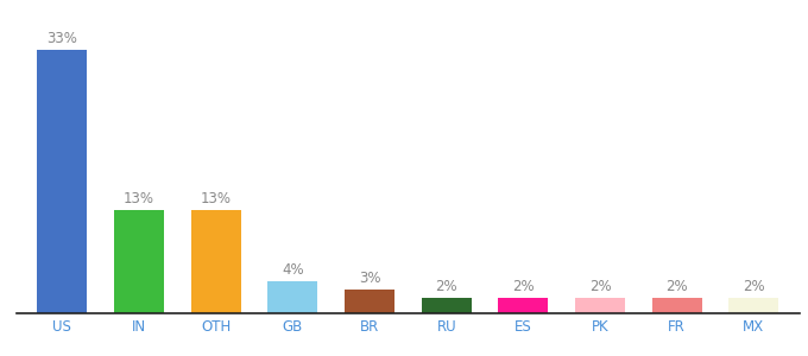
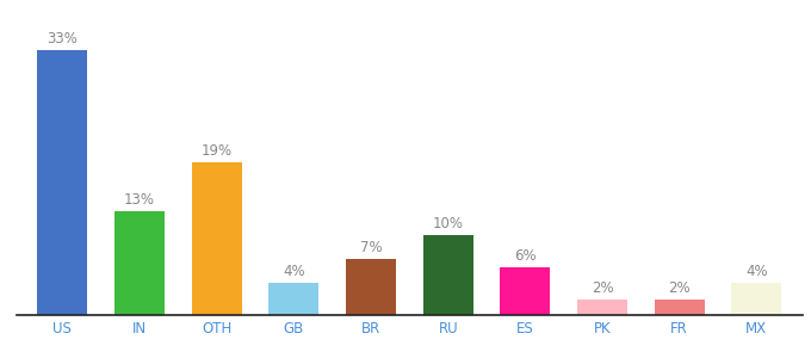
OTH: 13% -> 19%
BR: 3% -> 7%
RU: 2% -> 10%
ES: 2% -> 6%
MX: 2% -> 4%
